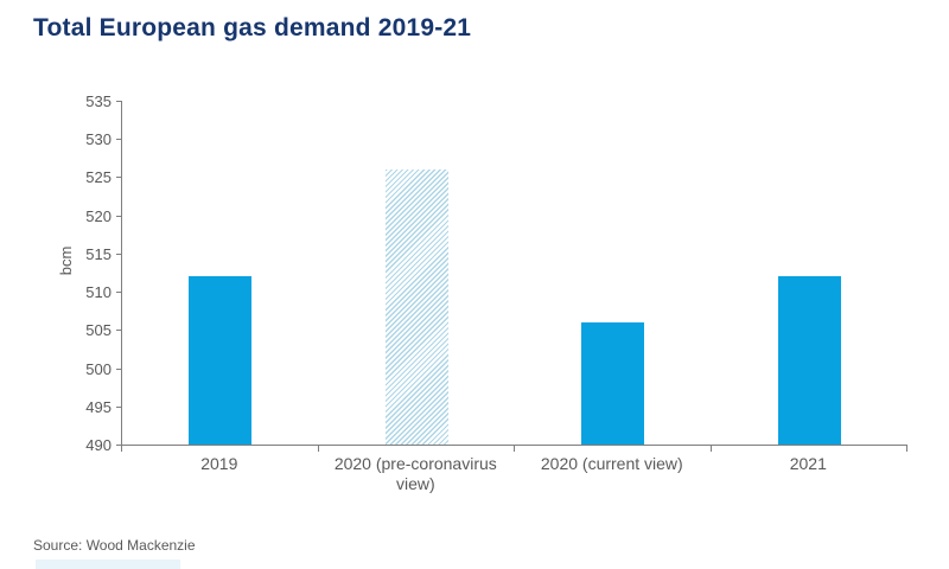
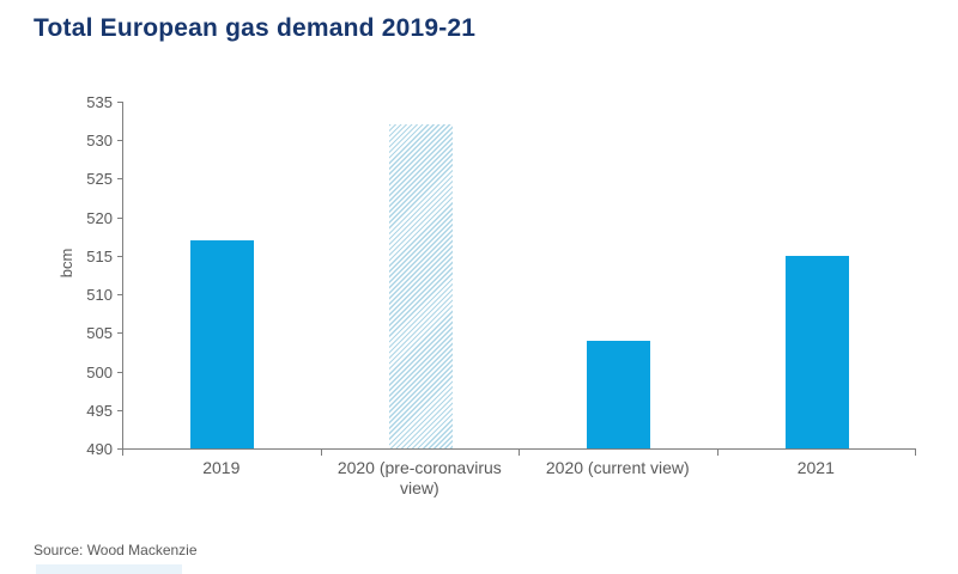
2019: 512 -> 517
2020 (pre-coronavirus view): 526 -> 532
2020 (current view): 506 -> 504
2021: 512 -> 515
